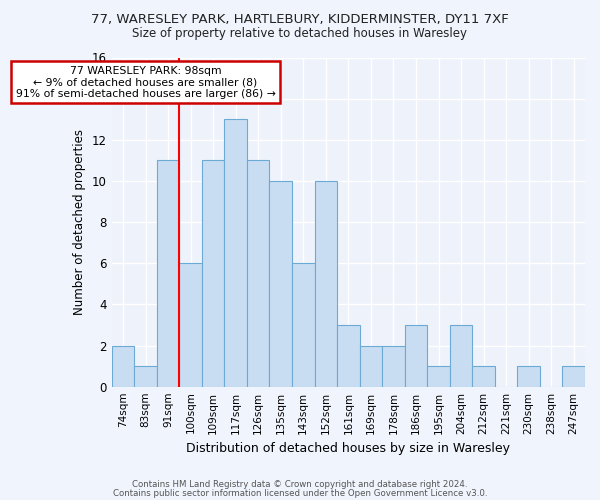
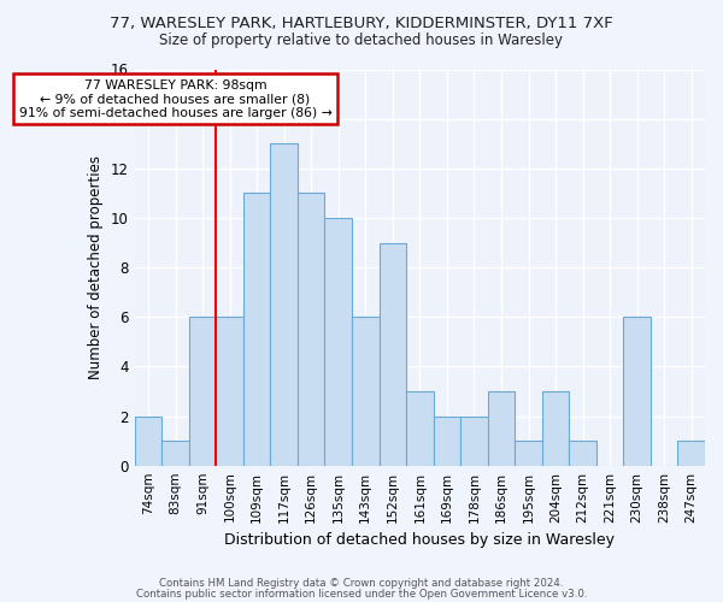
91sqm: 11 -> 6
152sqm: 10 -> 9
230sqm: 1 -> 6
